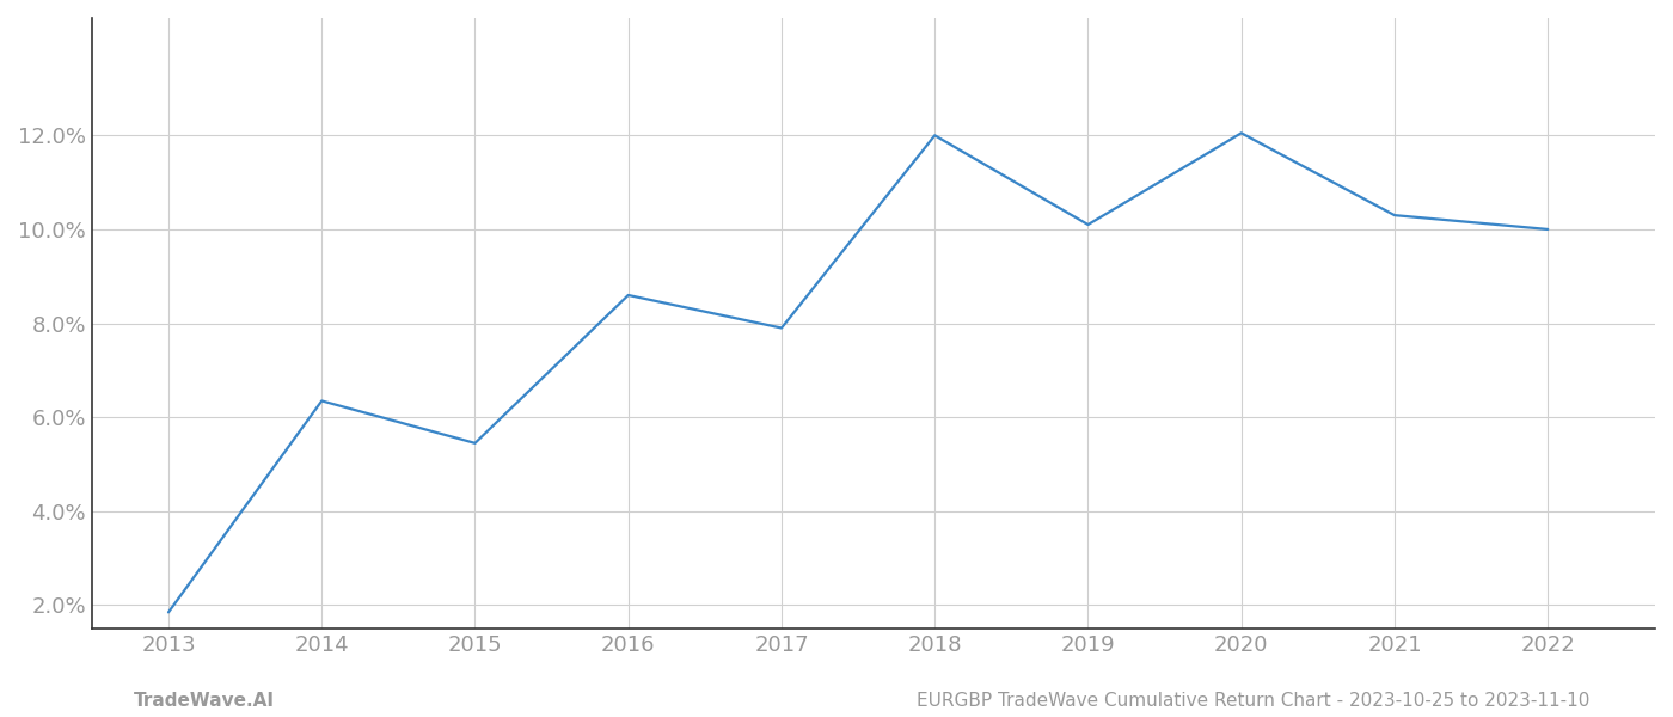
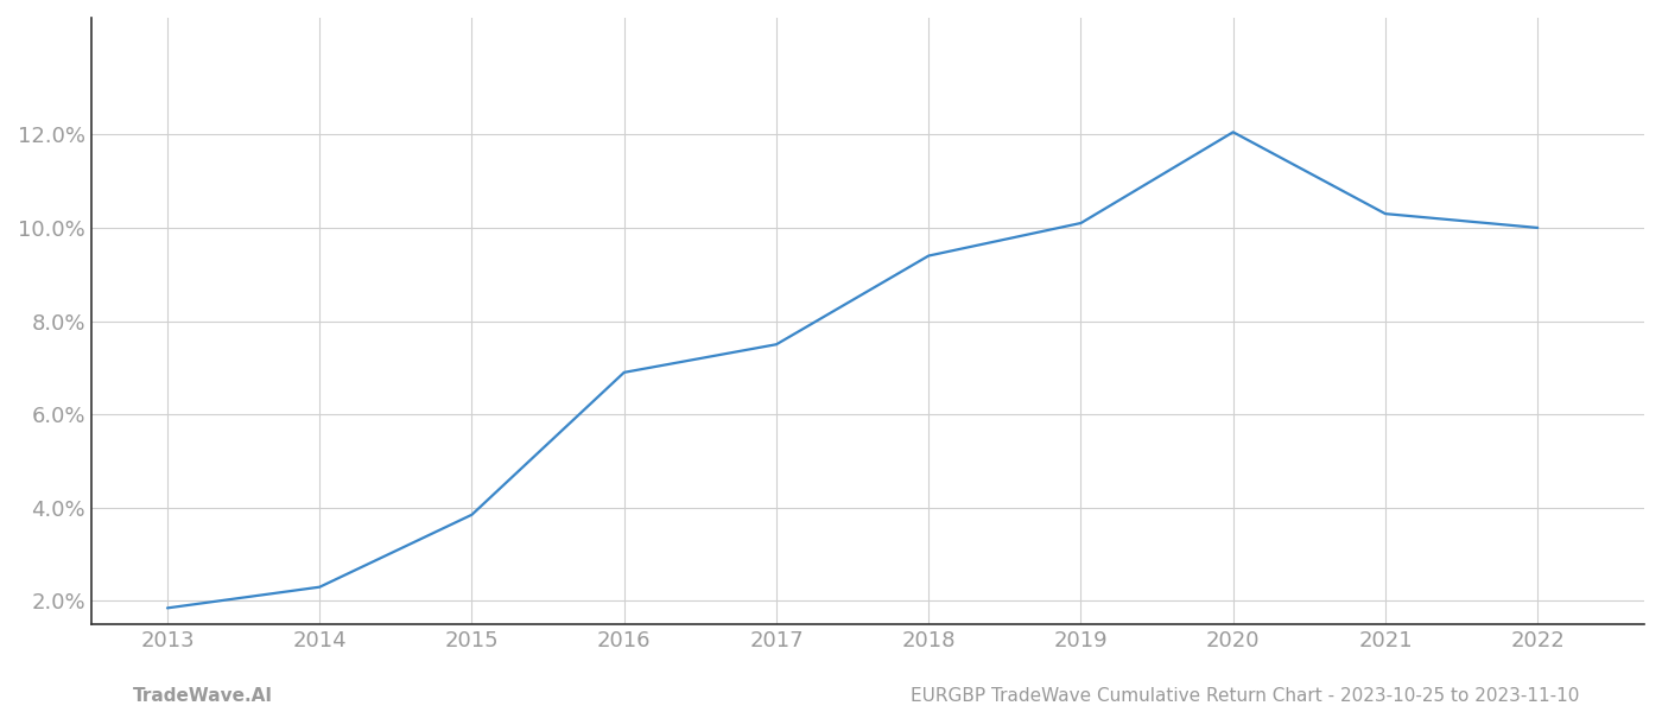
2014: 6.35% -> 2.30%
2015: 5.45% -> 3.85%
2016: 8.60% -> 6.90%
2017: 7.90% -> 7.50%
2018: 12.00% -> 9.40%
